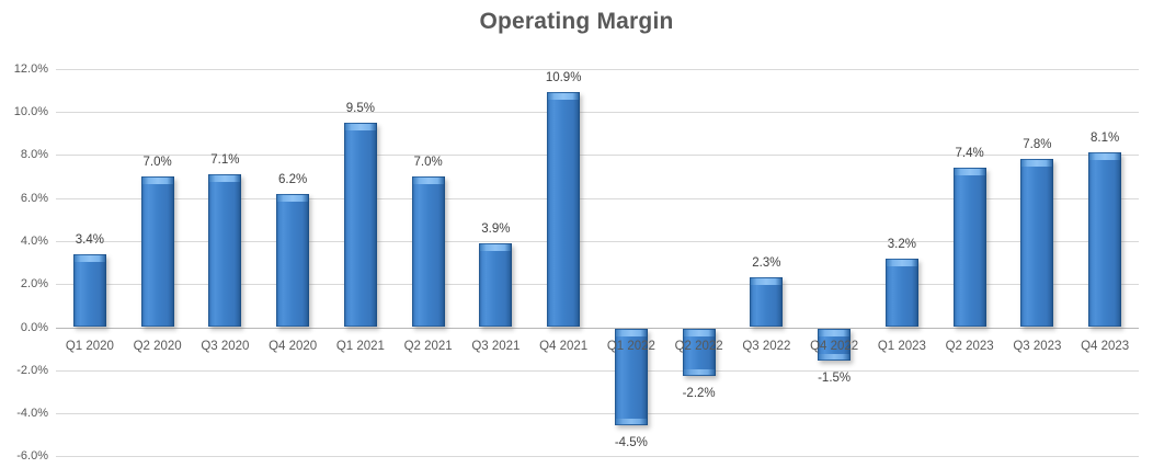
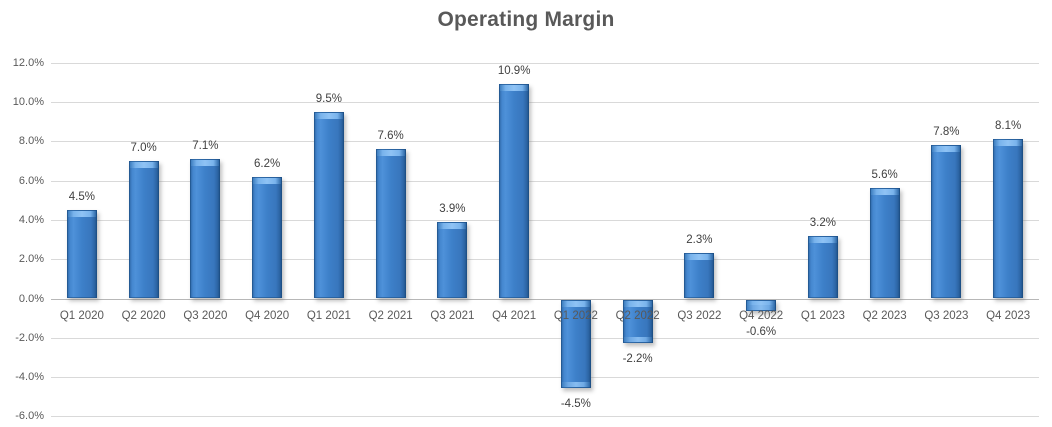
Q1 2020: 3.4% -> 4.5%
Q2 2021: 7.0% -> 7.6%
Q4 2022: -1.5% -> -0.6%
Q2 2023: 7.4% -> 5.6%
